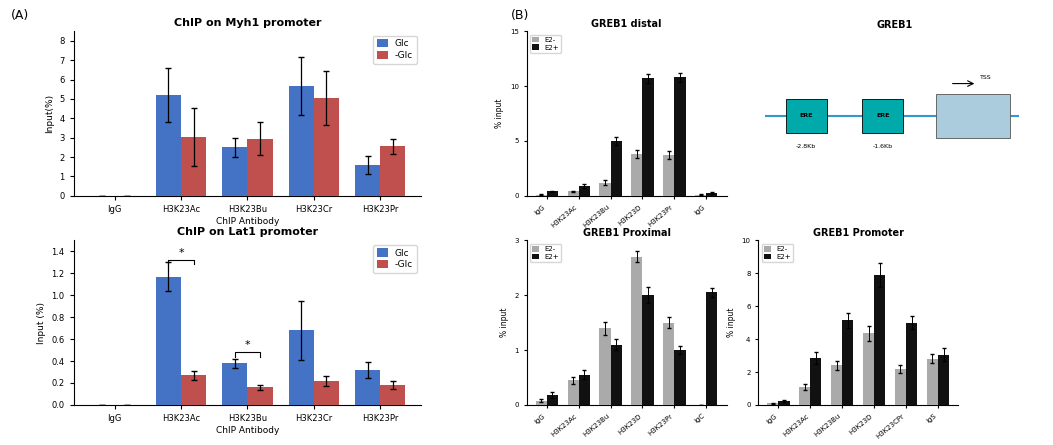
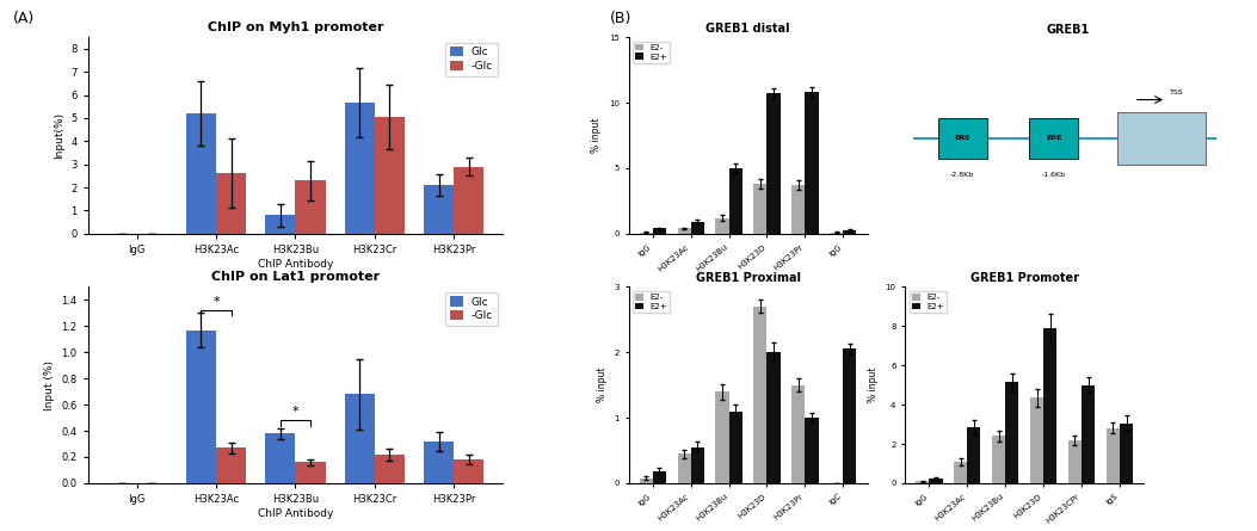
ChIP on Myh1 promoter/-Glc/H3K23Ac: 3.0 -> 2.6
ChIP on Myh1 promoter/Glc/H3K23Bu: 2.5 -> 0.8
ChIP on Myh1 promoter/-Glc/H3K23Bu: 3.0 -> 2.3
ChIP on Myh1 promoter/Glc/H3K23Pr: 1.6 -> 2.1
ChIP on Myh1 promoter/-Glc/H3K23Pr: 2.5 -> 2.9
